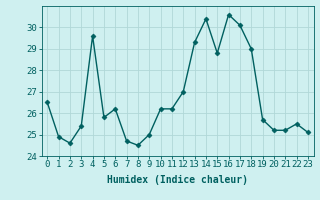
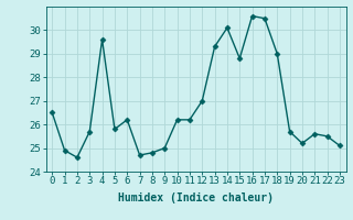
3: 25.4 -> 25.7
8: 24.5 -> 24.8
14: 30.4 -> 30.1
17: 30.1 -> 30.5
21: 25.2 -> 25.6
